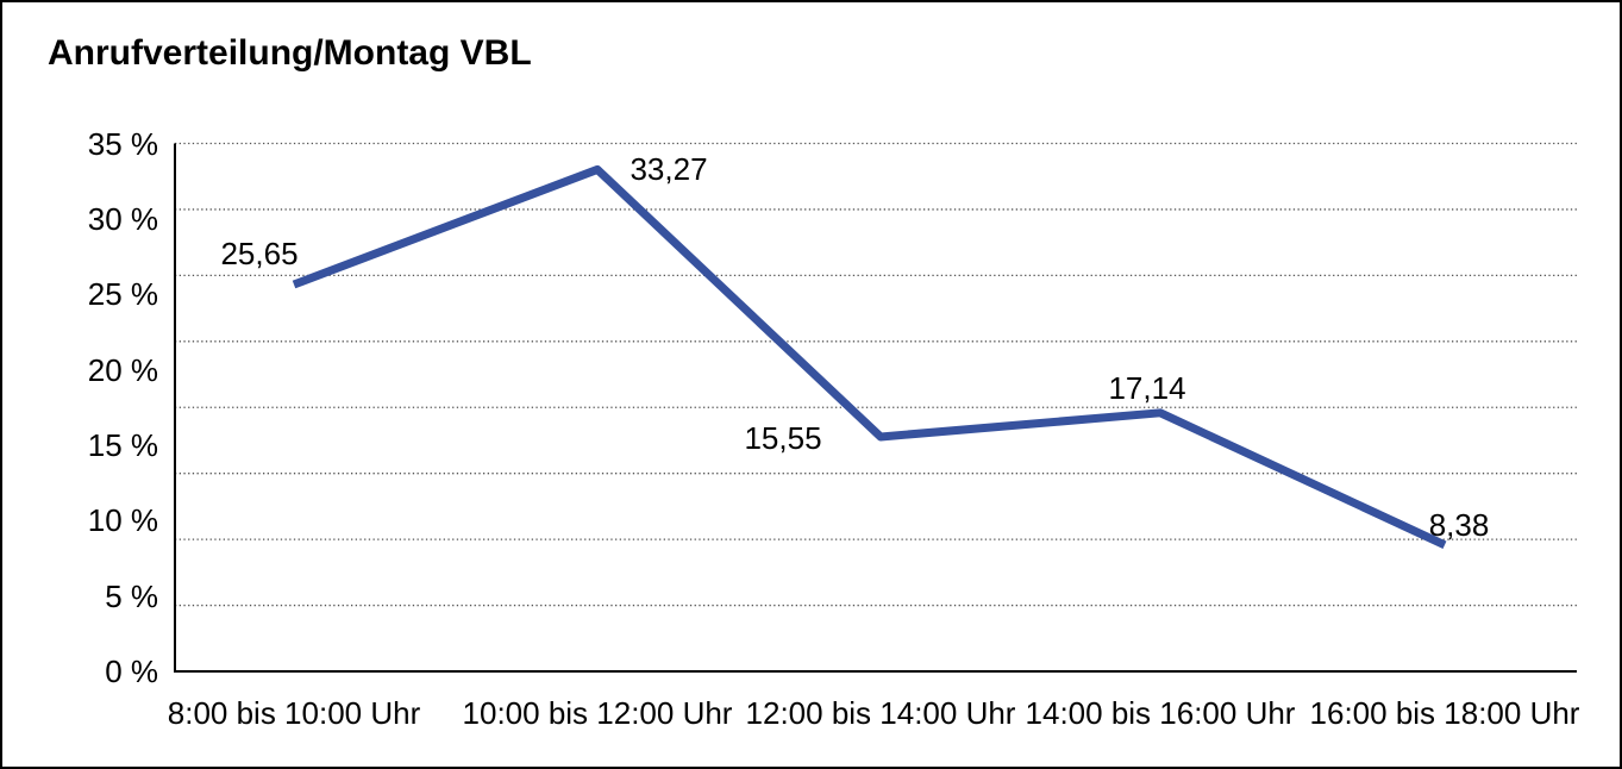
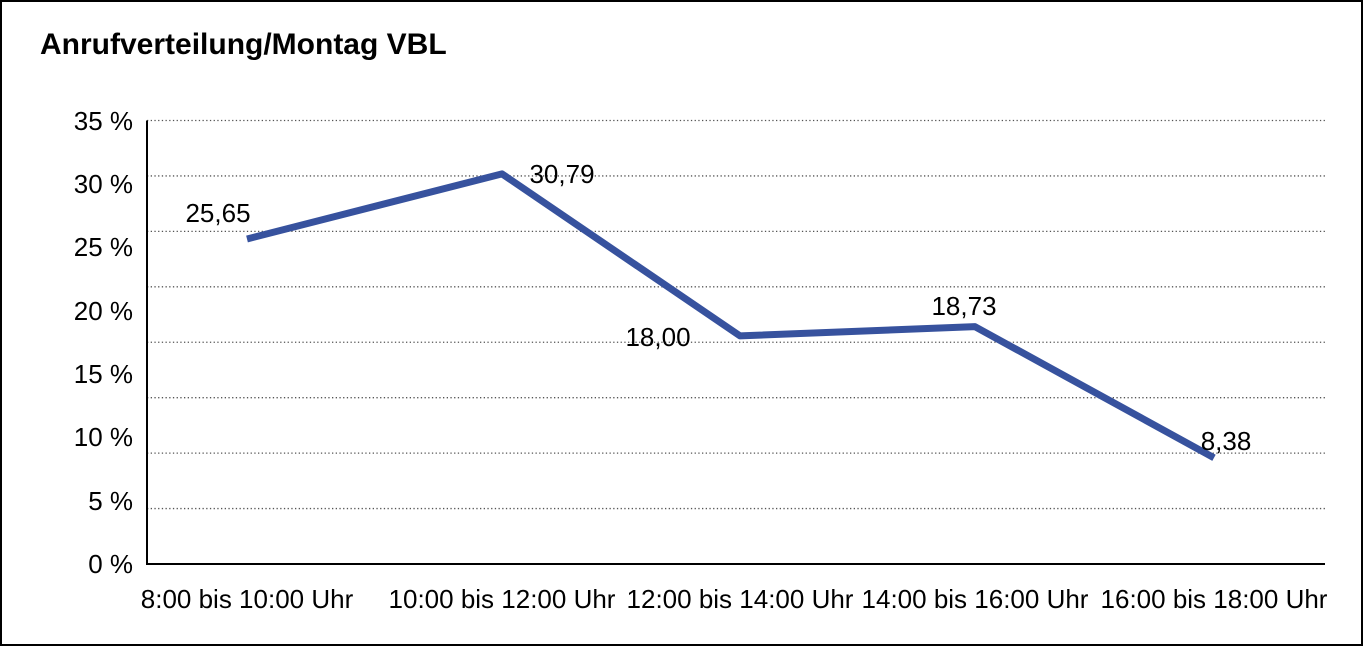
10:00 bis 12:00 Uhr: 33,27 -> 30,79
12:00 bis 14:00 Uhr: 15,55 -> 18,00
14:00 bis 16:00 Uhr: 17,14 -> 18,73
